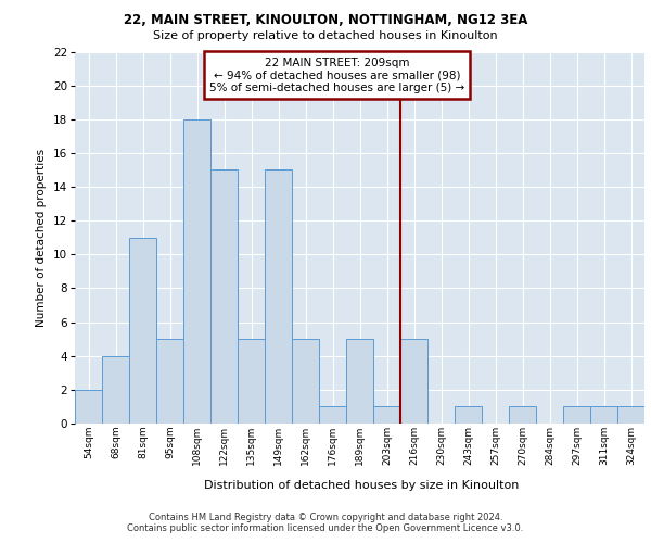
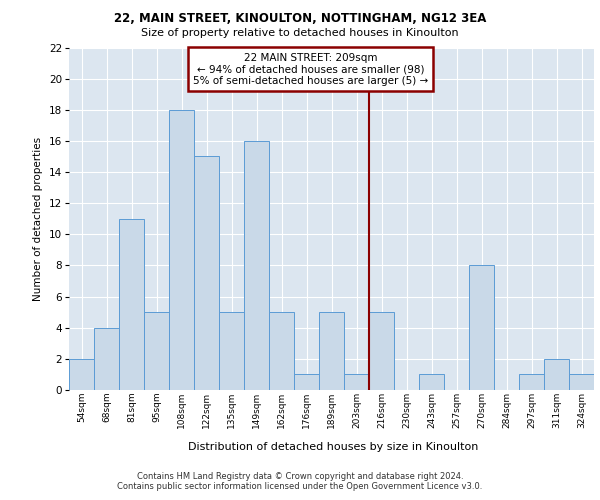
149sqm: 15 -> 16
270sqm: 1 -> 8
311sqm: 1 -> 2
